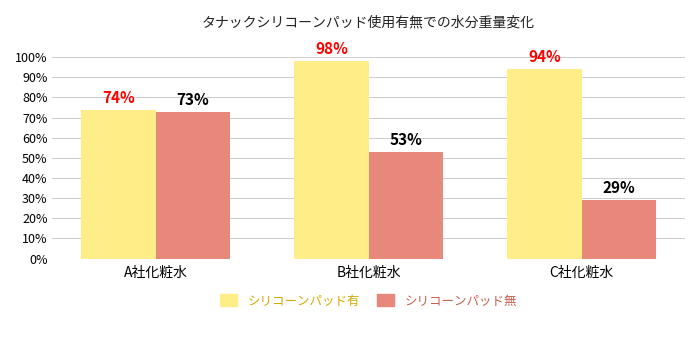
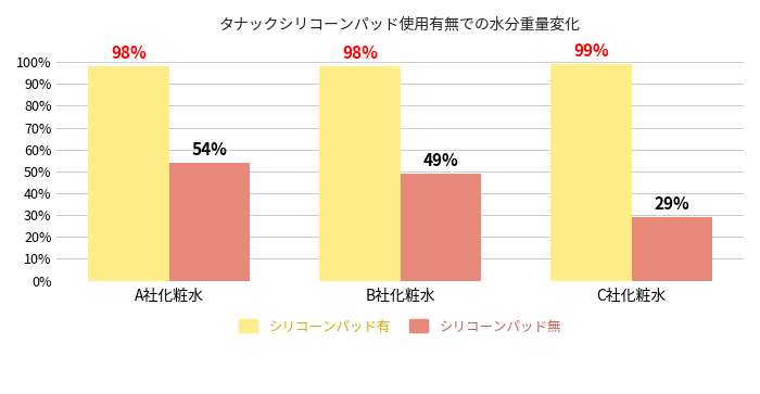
シリコーンパッド有/A社化粧水: 74% -> 98%
シリコーンパッド無/A社化粧水: 73% -> 54%
シリコーンパッド無/B社化粧水: 53% -> 49%
シリコーンパッド有/C社化粧水: 94% -> 99%
